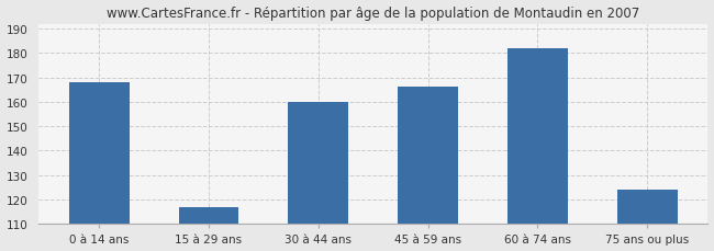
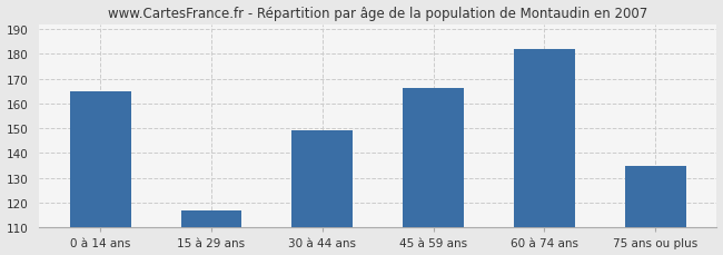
0 à 14 ans: 168 -> 165
30 à 44 ans: 160 -> 149
75 ans ou plus: 124 -> 135
